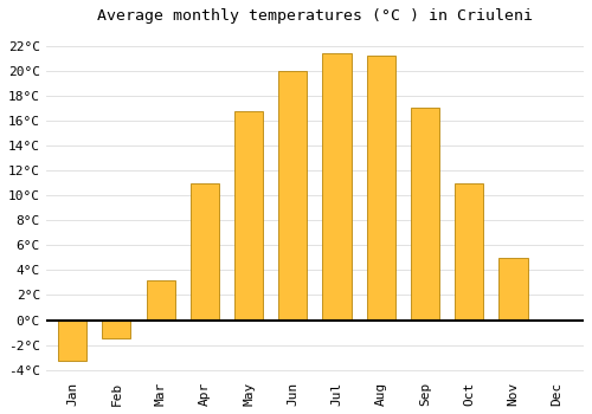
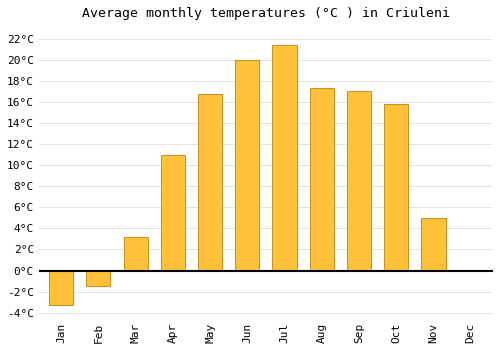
Aug: 21.2°C -> 17.3°C
Oct: 11.0°C -> 15.8°C
